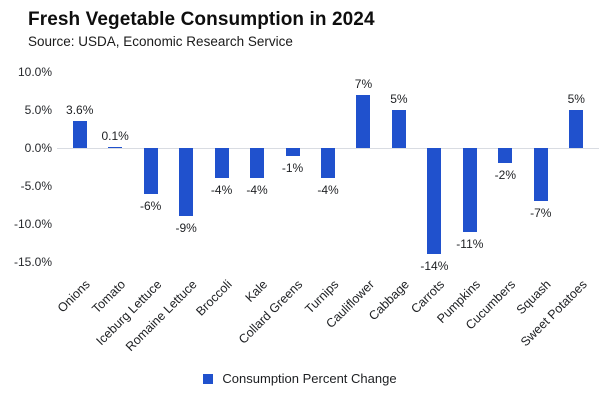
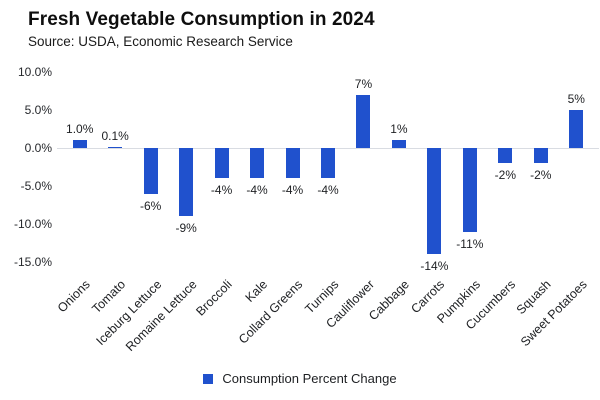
Onions: 3.6% -> 1.0%
Collard Greens: -1% -> -4%
Cabbage: 5% -> 1%
Squash: -7% -> -2%
